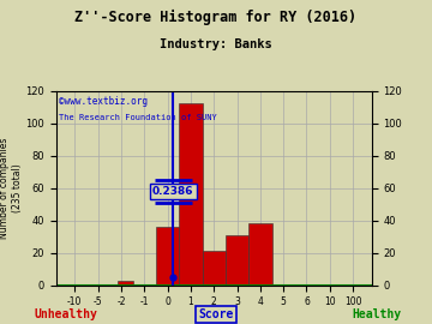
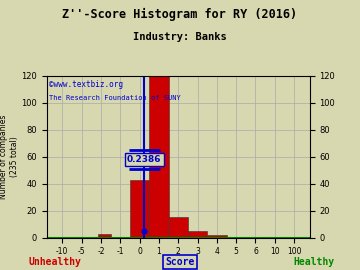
0: 36 -> 43
1: 112 -> 120
2: 21 -> 15
3: 31 -> 5
4: 38 -> 2
